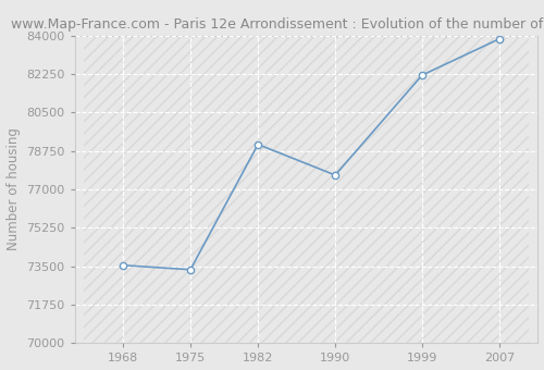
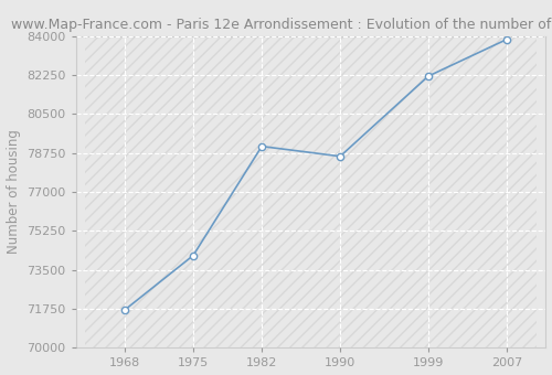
1968: 73550 -> 71700
1975: 73350 -> 74150
1990: 77650 -> 78600
